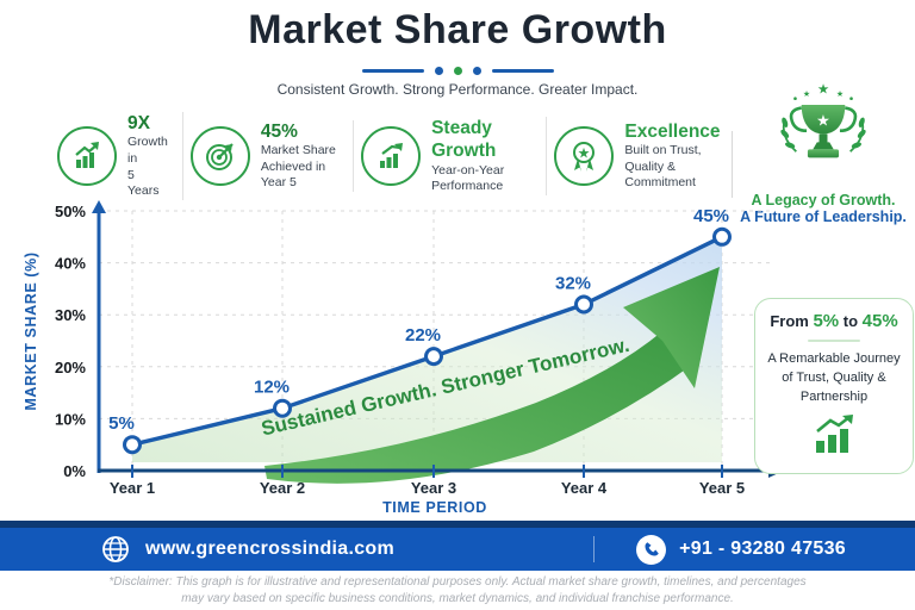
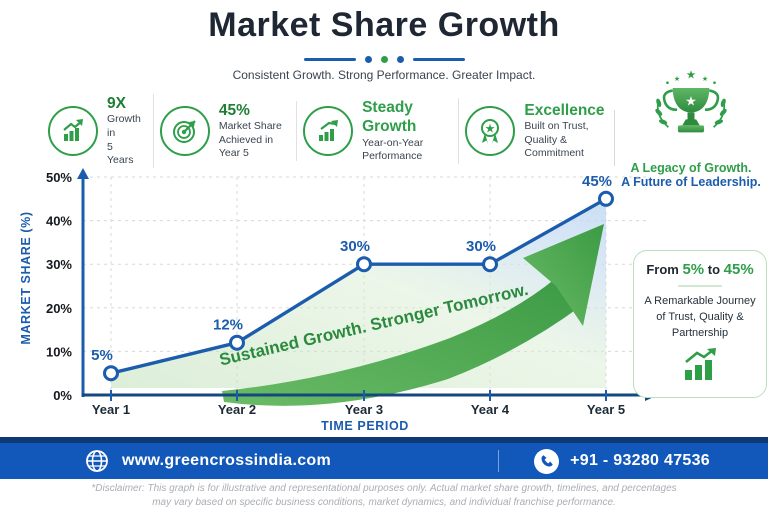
Year 3: 22% -> 30%
Year 4: 32% -> 30%
